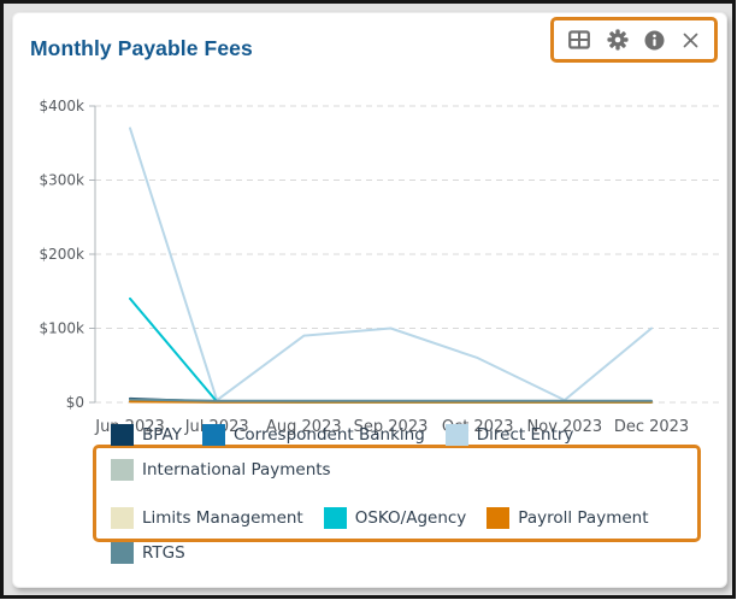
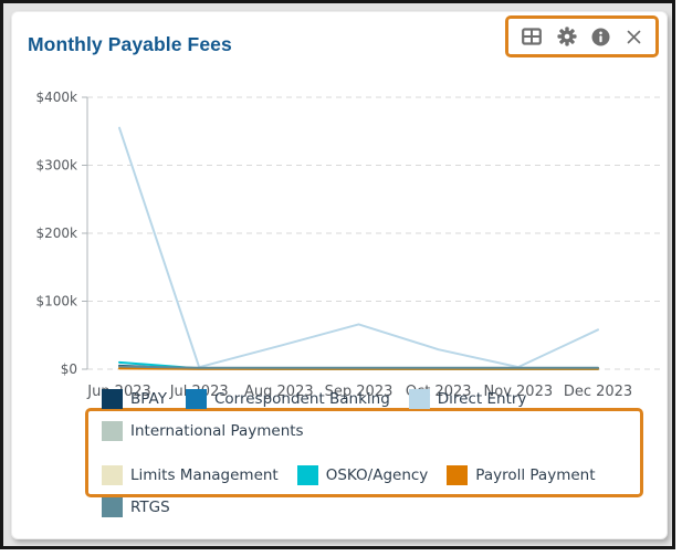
Direct Entry/Jun 2023: $370k -> $360k
OSKO/Agency/Jun 2023: $140k -> $10k
Direct Entry/Aug 2023: $90k -> $30k
Direct Entry/Sep 2023: $100k -> $70k
Direct Entry/Oct 2023: $60k -> $30k
Direct Entry/Dec 2023: $100k -> $60k
